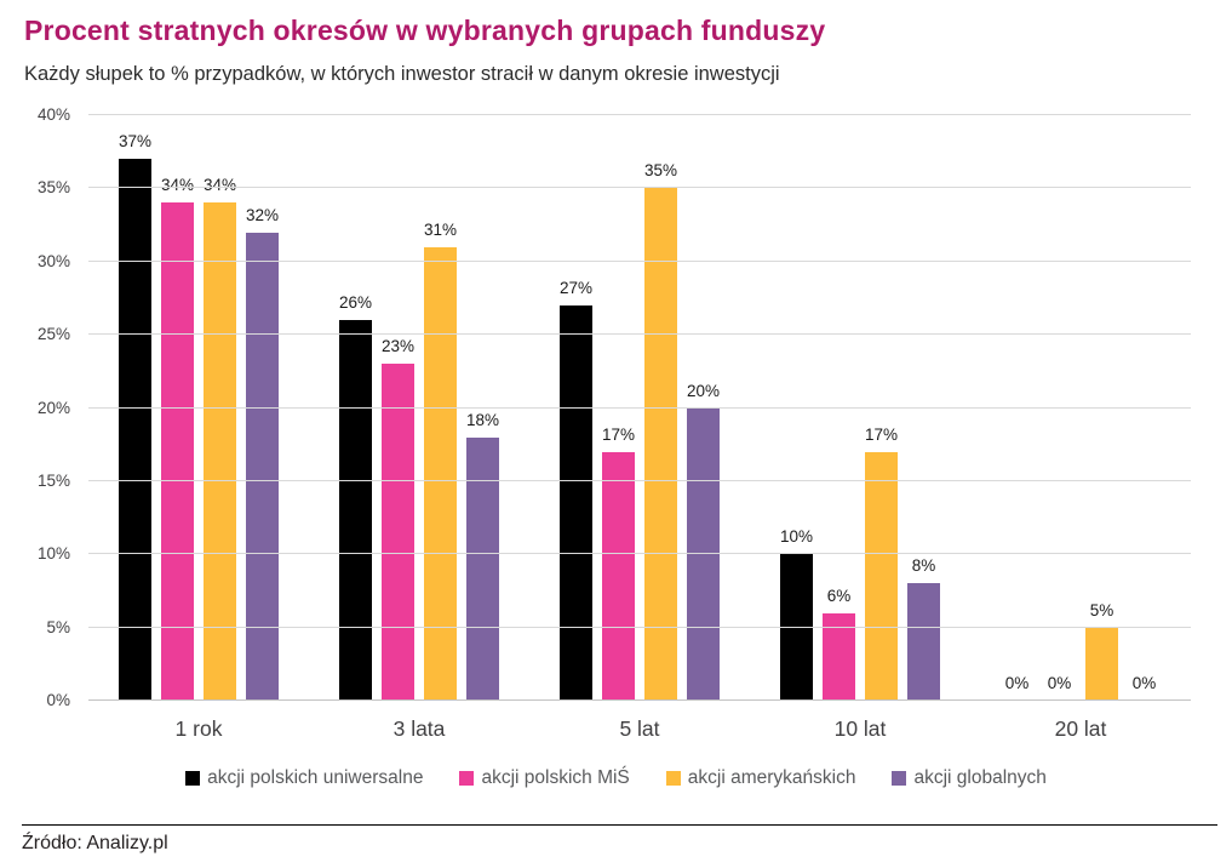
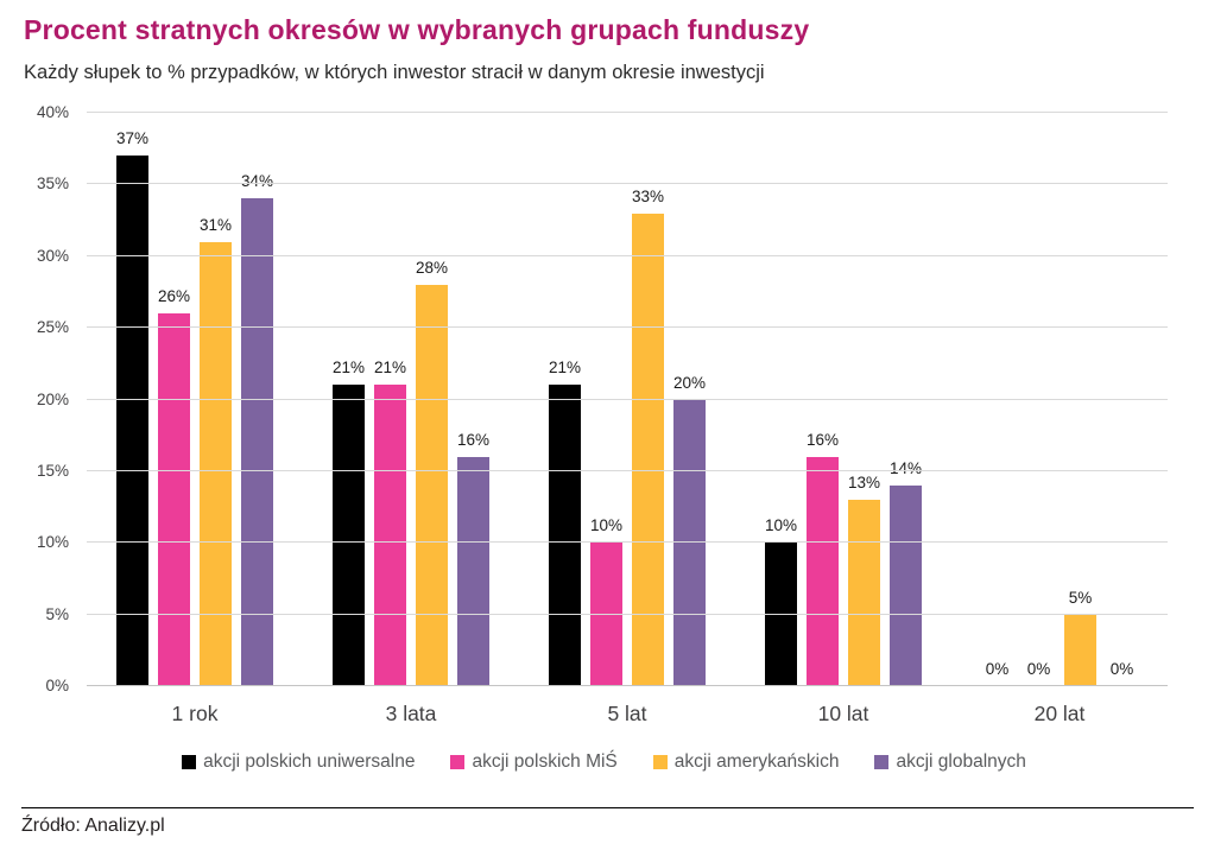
akcji polskich MiŚ/1 rok: 34% -> 26%
akcji amerykańskich/1 rok: 34% -> 31%
akcji globalnych/1 rok: 32% -> 34%
akcji polskich uniwersalne/3 lata: 26% -> 21%
akcji polskich MiŚ/3 lata: 23% -> 21%
akcji amerykańskich/3 lata: 31% -> 28%
akcji globalnych/3 lata: 18% -> 16%
akcji polskich uniwersalne/5 lat: 27% -> 21%
akcji polskich MiŚ/5 lat: 17% -> 10%
akcji amerykańskich/5 lat: 35% -> 33%
akcji polskich MiŚ/10 lat: 6% -> 16%
akcji amerykańskich/10 lat: 17% -> 13%
akcji globalnych/10 lat: 8% -> 14%
